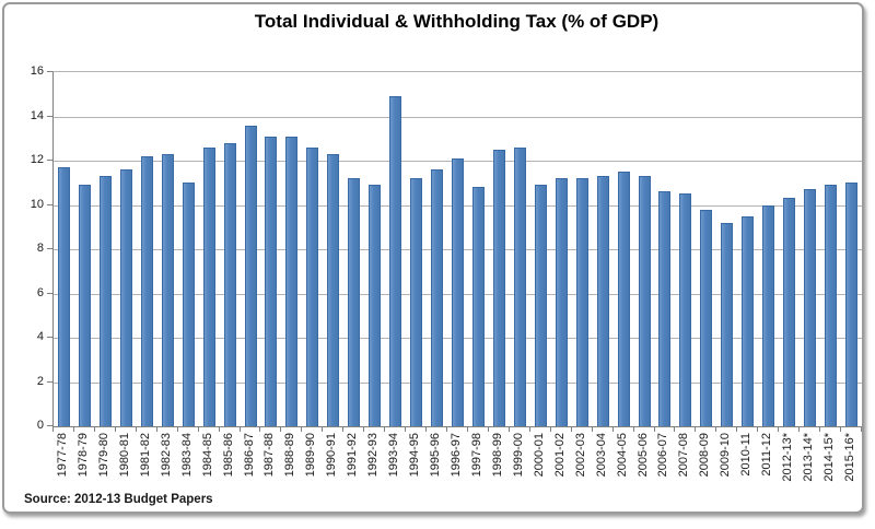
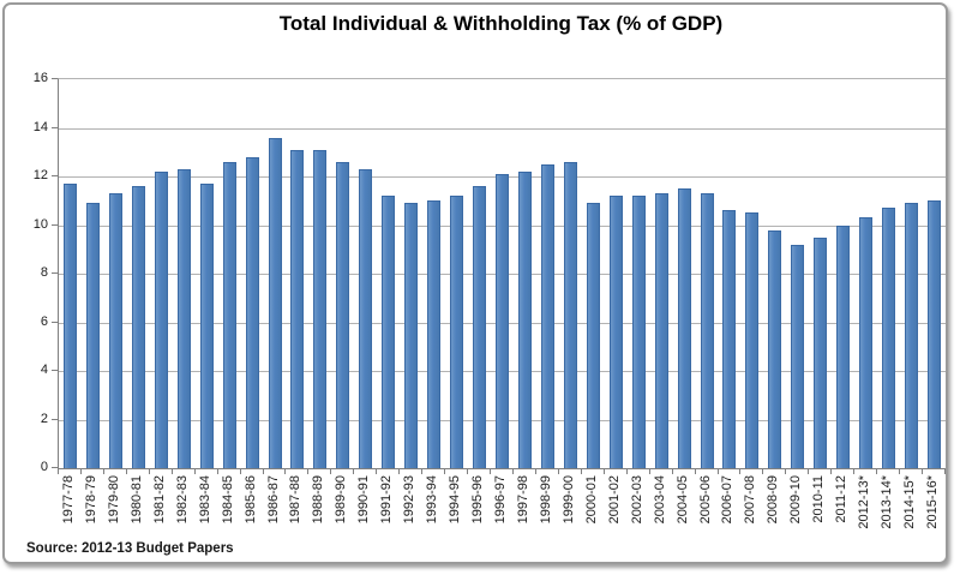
1983-84: 11.0 -> 11.7
1993-94: 14.9 -> 11.0
1997-98: 10.8 -> 12.2
